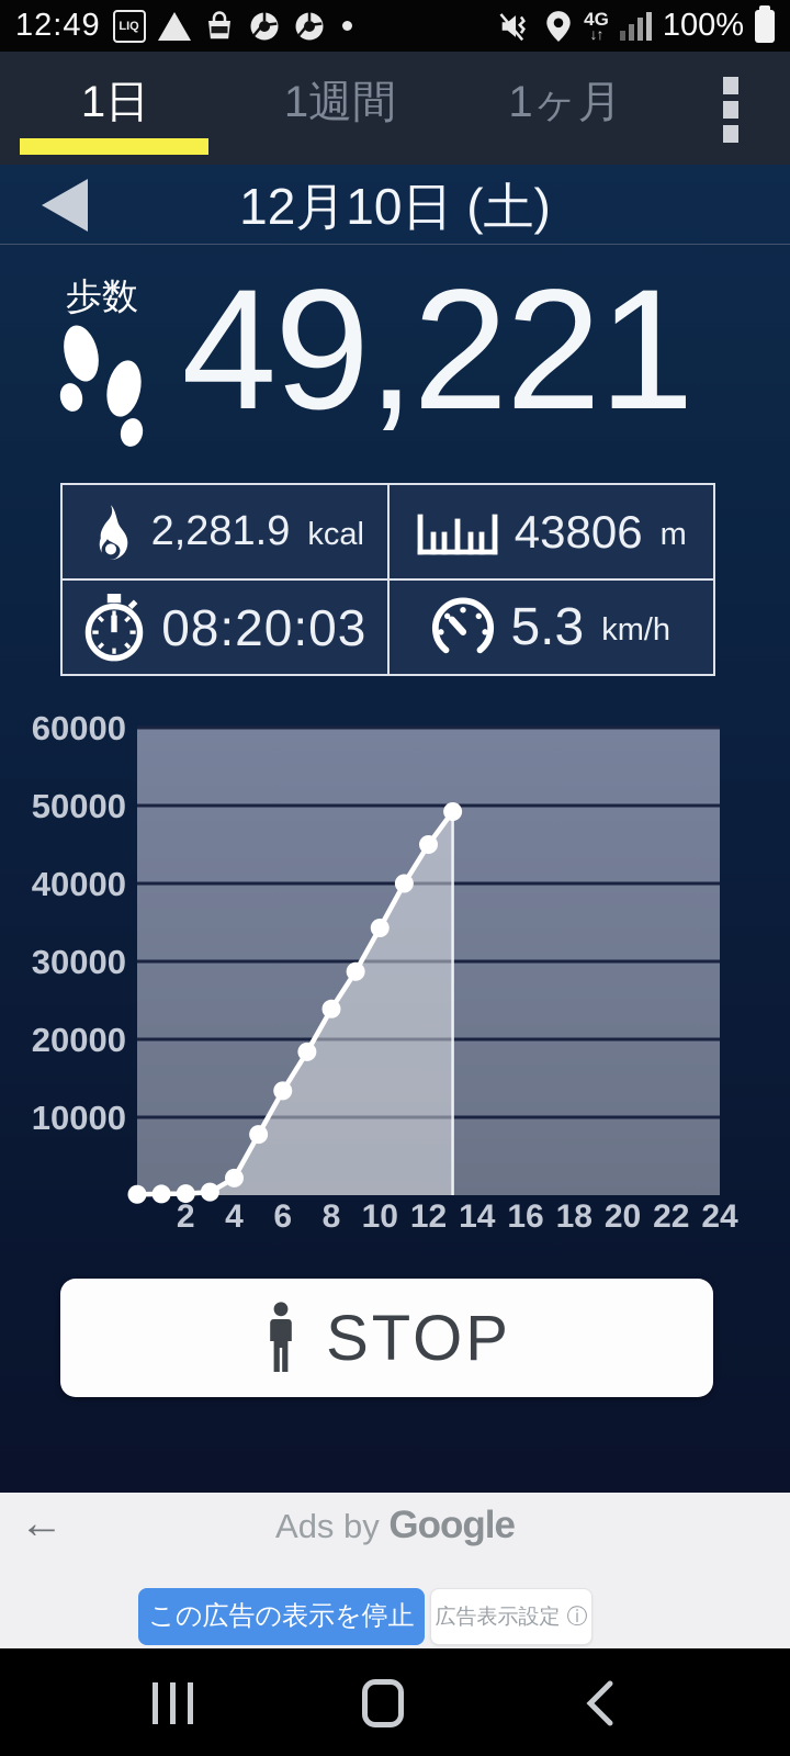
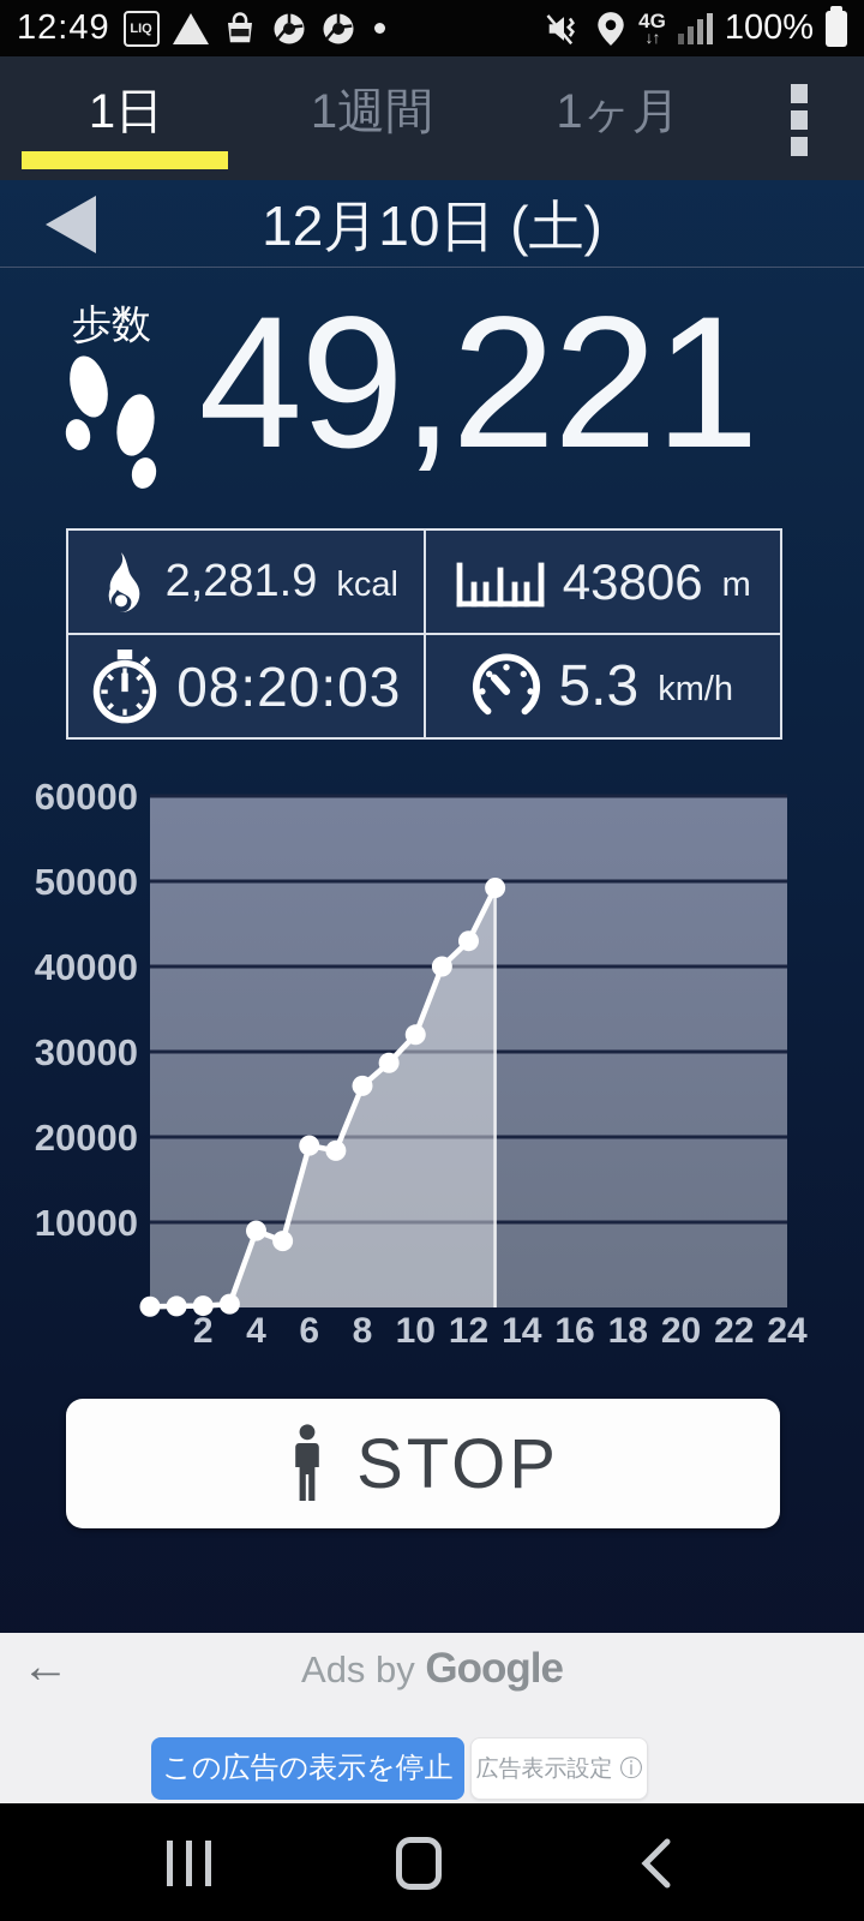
4: 2000 -> 9000
6: 13000 -> 19000
8: 24000 -> 26000
10: 34000 -> 32000
12: 45000 -> 43000
